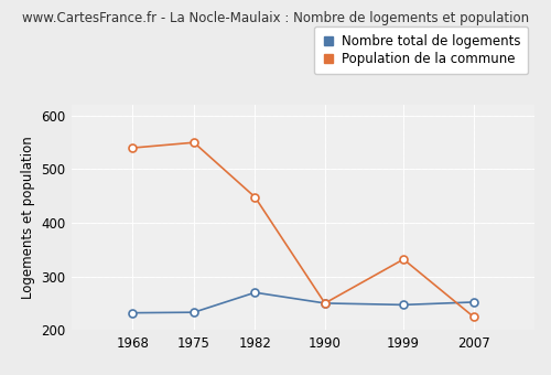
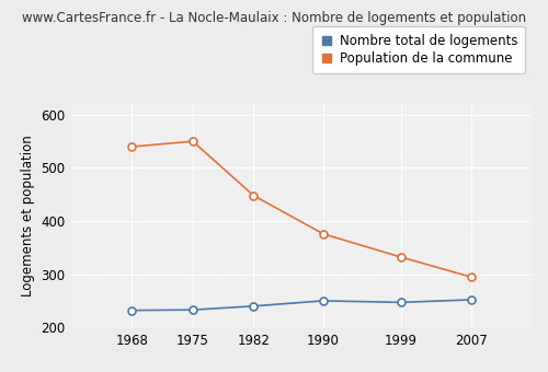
Nombre total de logements/1982: 270 -> 240
Population de la commune/1990: 250 -> 376
Population de la commune/2007: 225 -> 295
